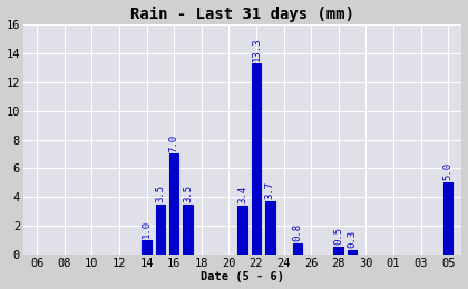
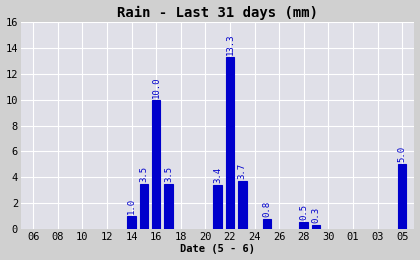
16: 7.0 -> 10.0
